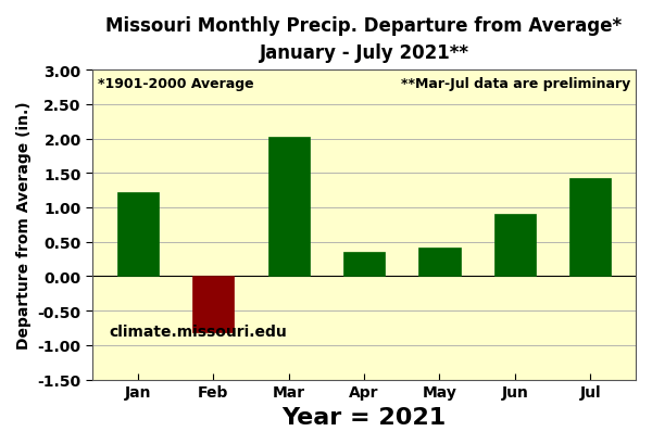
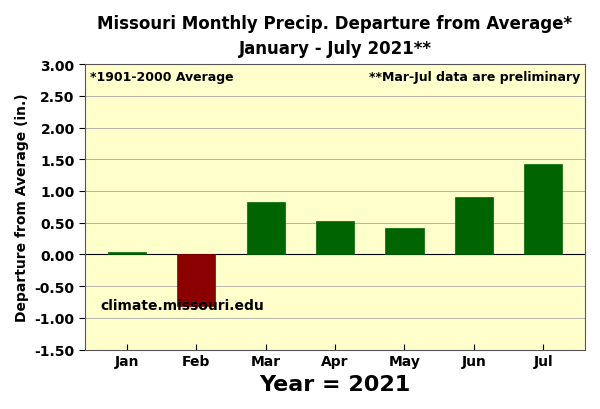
Jan: 1.22 -> 0.04
Mar: 2.03 -> 0.82
Apr: 0.36 -> 0.52
